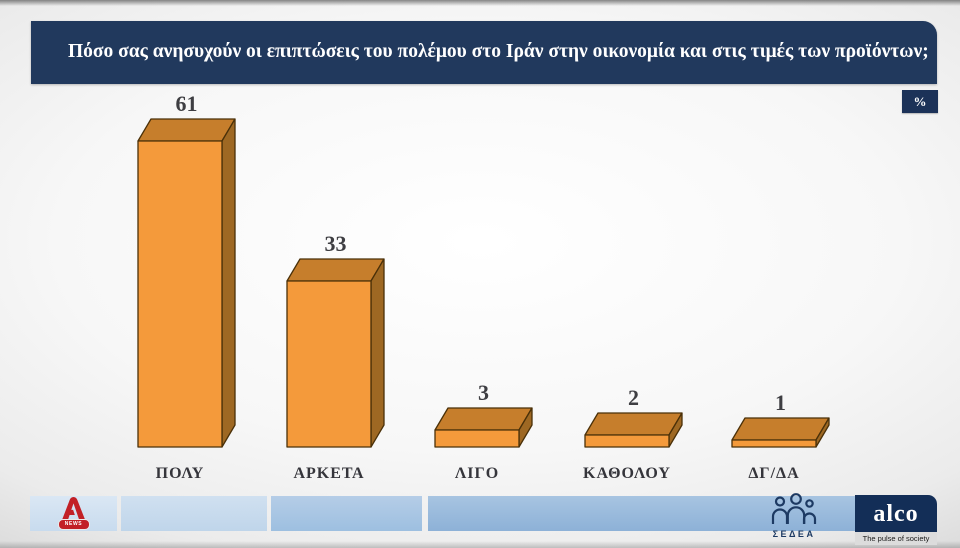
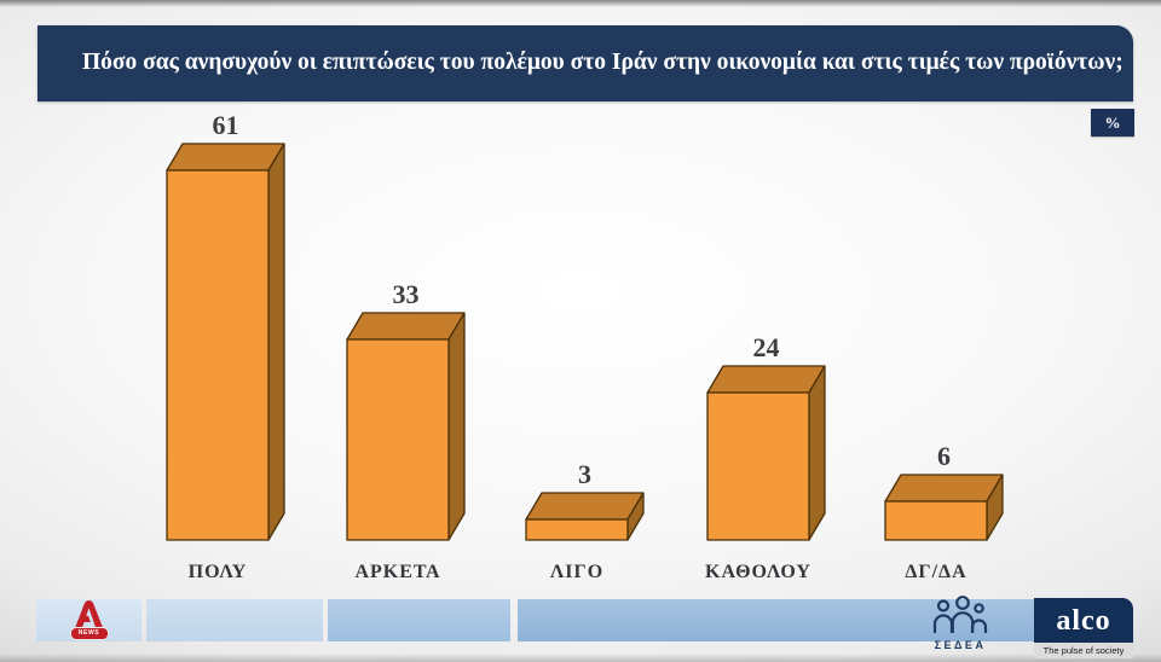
ΚΑΘΟΛΟΥ: 2 -> 24
ΔΓ/ΔΑ: 1 -> 6
